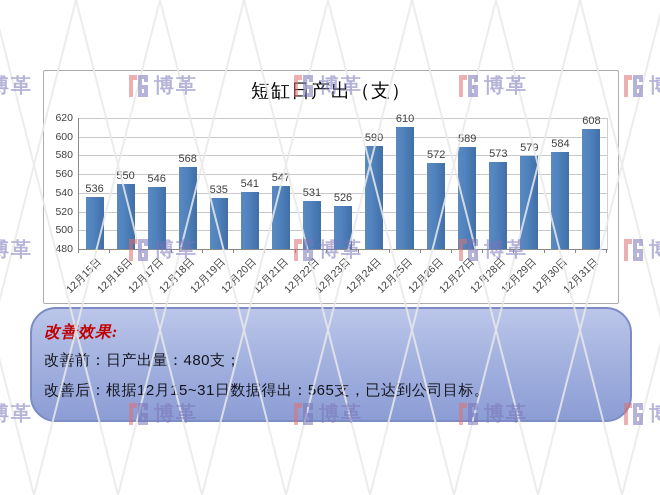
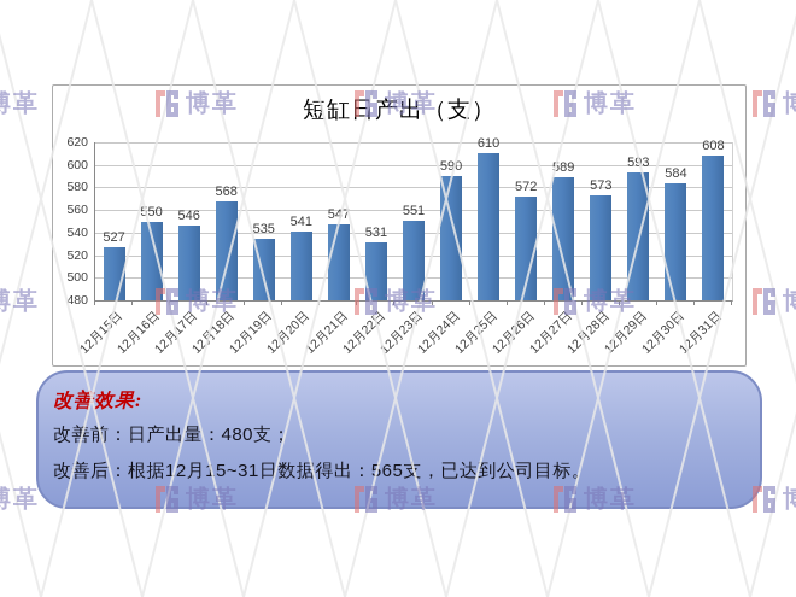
12月15日: 536 -> 527
12月23日: 526 -> 551
12月29日: 579 -> 593
